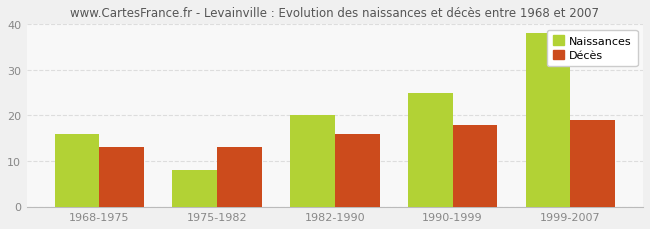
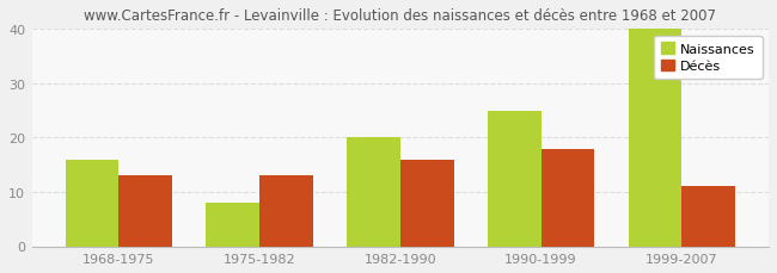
Naissances/1999-2007: 38 -> 40
Décès/1999-2007: 19 -> 11
